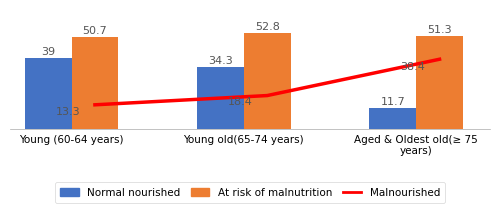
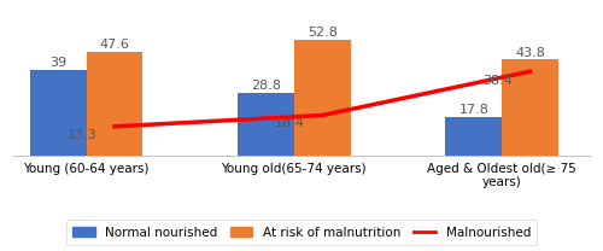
At risk of malnutrition/Young (60-64 years): 50.7 -> 47.6
Normal nourished/Young old(65-74 years): 34.3 -> 28.8
Normal nourished/Aged & Oldest old(≥ 75 years): 11.7 -> 17.8
At risk of malnutrition/Aged & Oldest old(≥ 75 years): 51.3 -> 43.8
